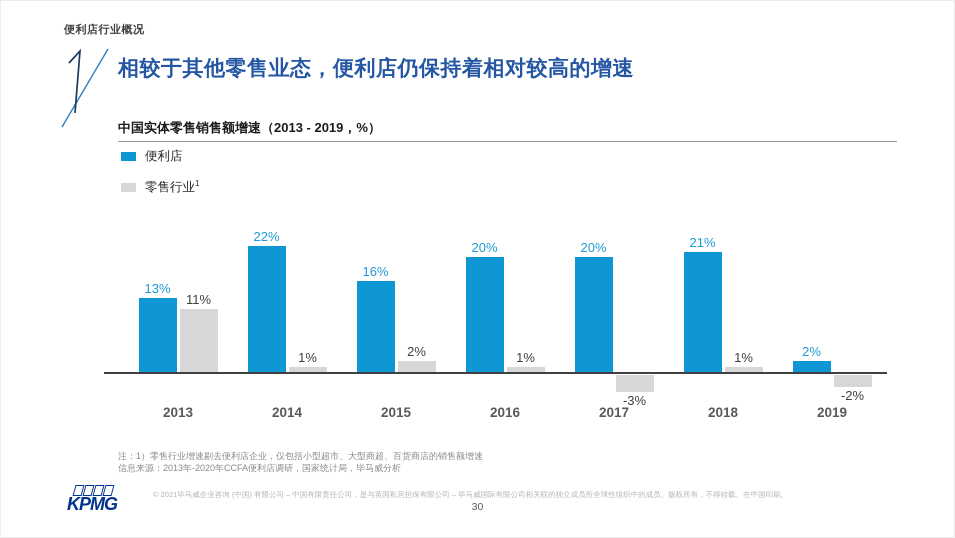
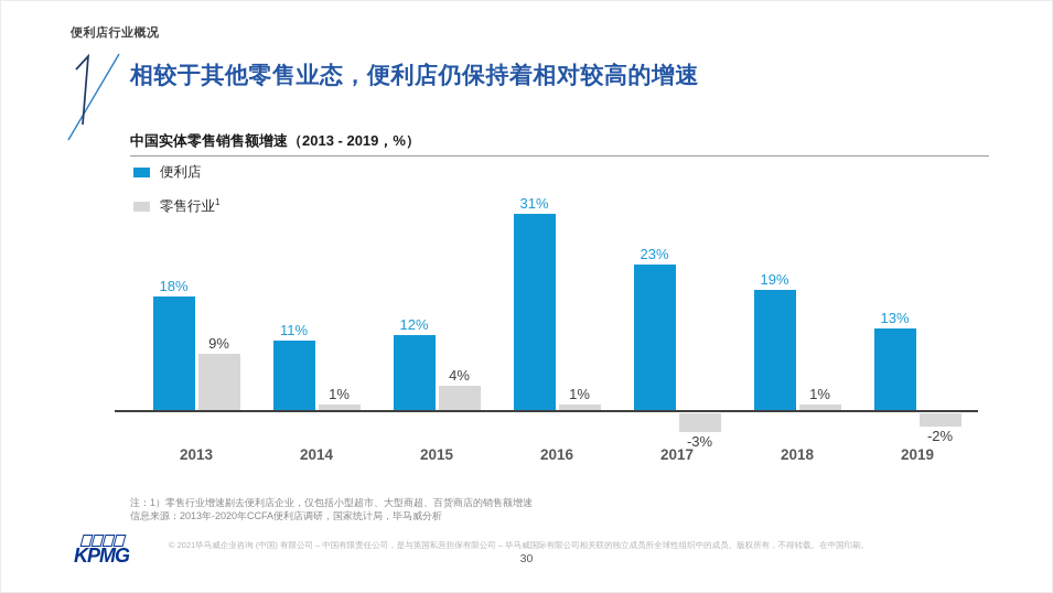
便利店/2013: 13% -> 18%
零售行业/2013: 11% -> 9%
便利店/2014: 22% -> 11%
便利店/2015: 16% -> 12%
零售行业/2015: 2% -> 4%
便利店/2016: 20% -> 31%
便利店/2017: 20% -> 23%
便利店/2018: 21% -> 19%
便利店/2019: 2% -> 13%
